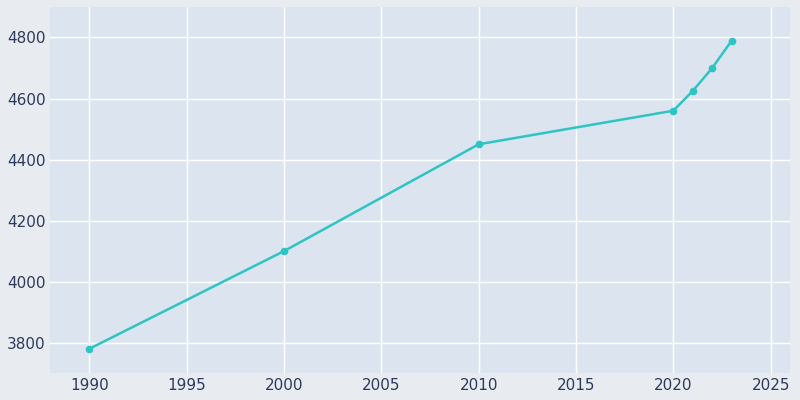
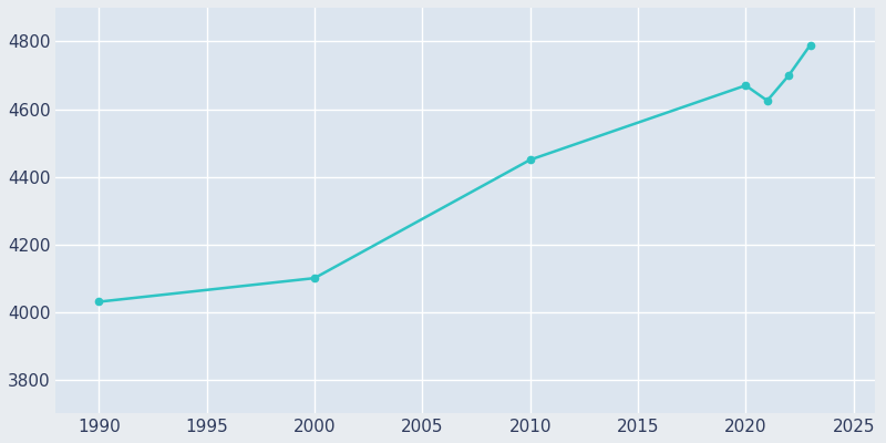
1990: 3780 -> 4030
2020: 4560 -> 4670
